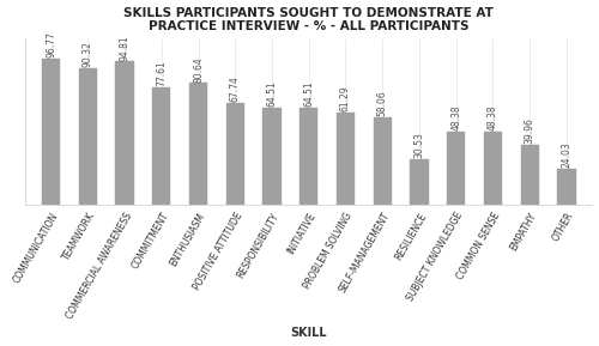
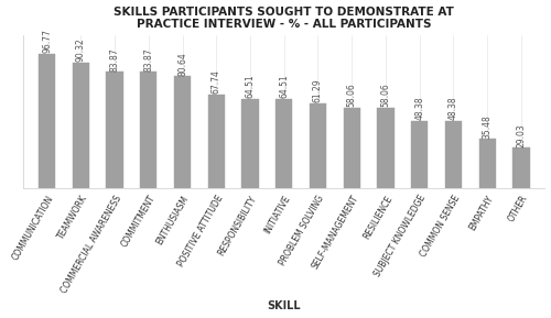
COMMERCIAL AWARENESS: 94.81 -> 83.87
COMMITMENT: 77.61 -> 83.87
RESILIENCE: 30.53 -> 58.06
EMPATHY: 39.96 -> 35.48
OTHER: 24.03 -> 29.03
